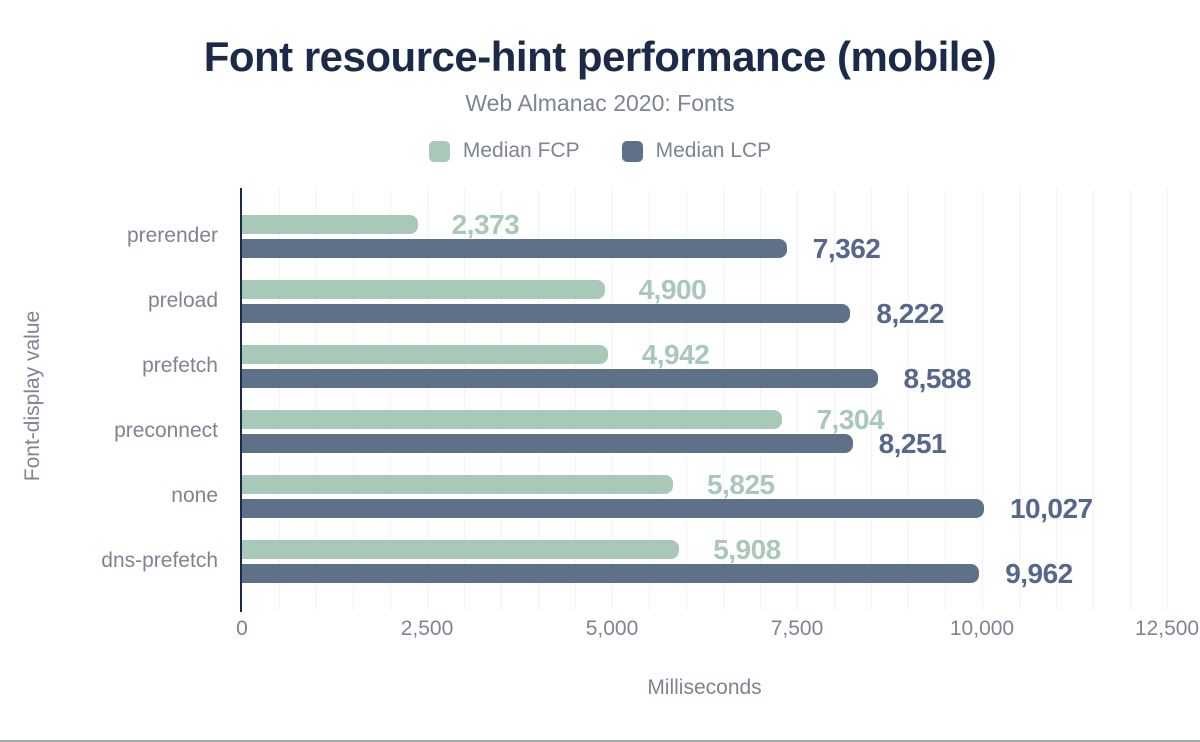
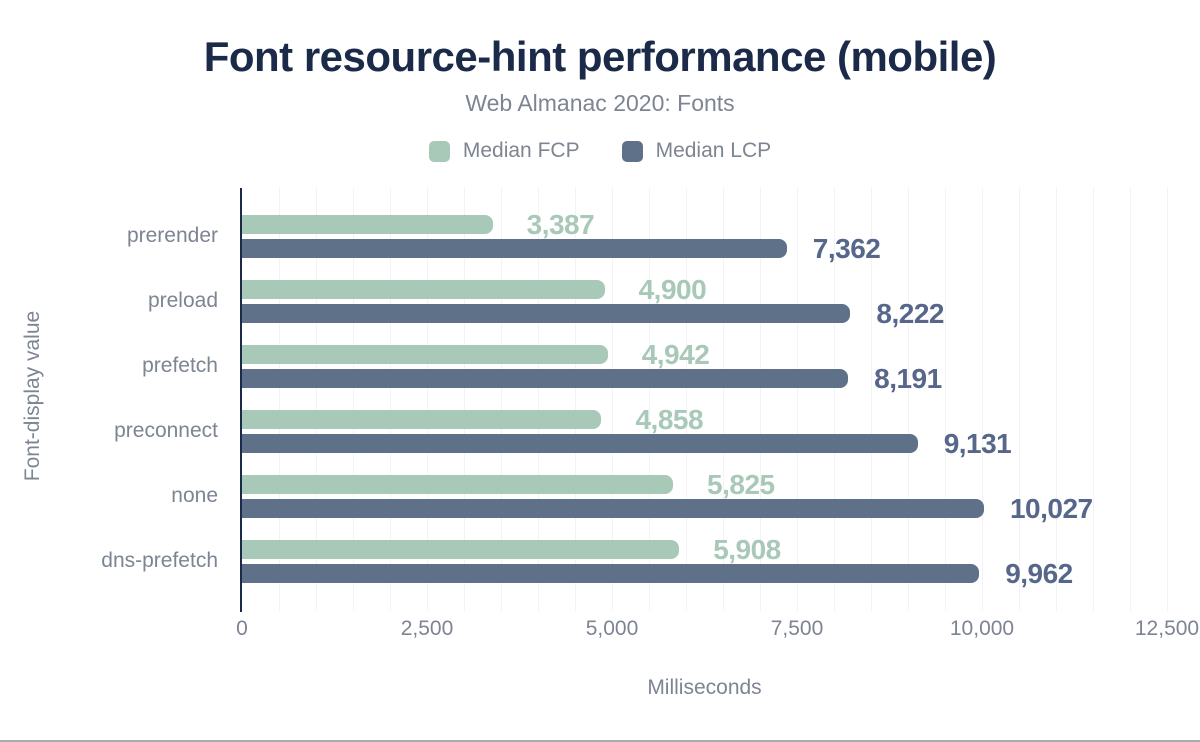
Median FCP/prerender: 2,373 -> 3,387
Median LCP/prefetch: 8,588 -> 8,191
Median FCP/preconnect: 7,304 -> 4,858
Median LCP/preconnect: 8,251 -> 9,131
